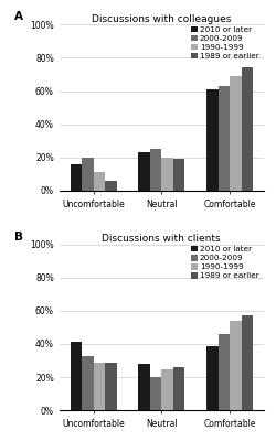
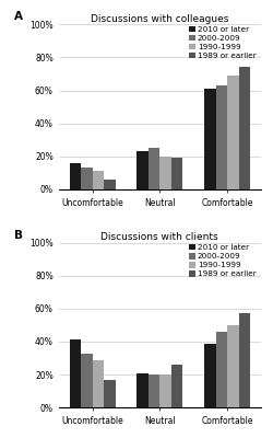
Discussions with colleagues/2000-2009/Uncomfortable: 20% -> 13%
Discussions with clients/1989 or earlier/Uncomfortable: 29% -> 17%
Discussions with clients/2010 or later/Neutral: 28% -> 21%
Discussions with clients/1990-1999/Neutral: 25% -> 20%
Discussions with clients/1990-1999/Comfortable: 54% -> 50%
